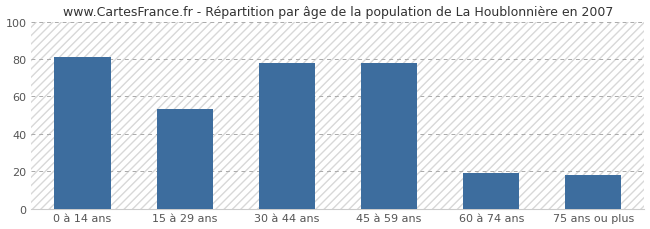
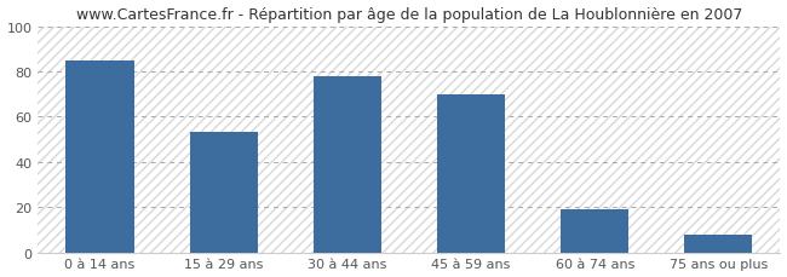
0 à 14 ans: 81 -> 85
45 à 59 ans: 78 -> 70
75 ans ou plus: 18 -> 8
